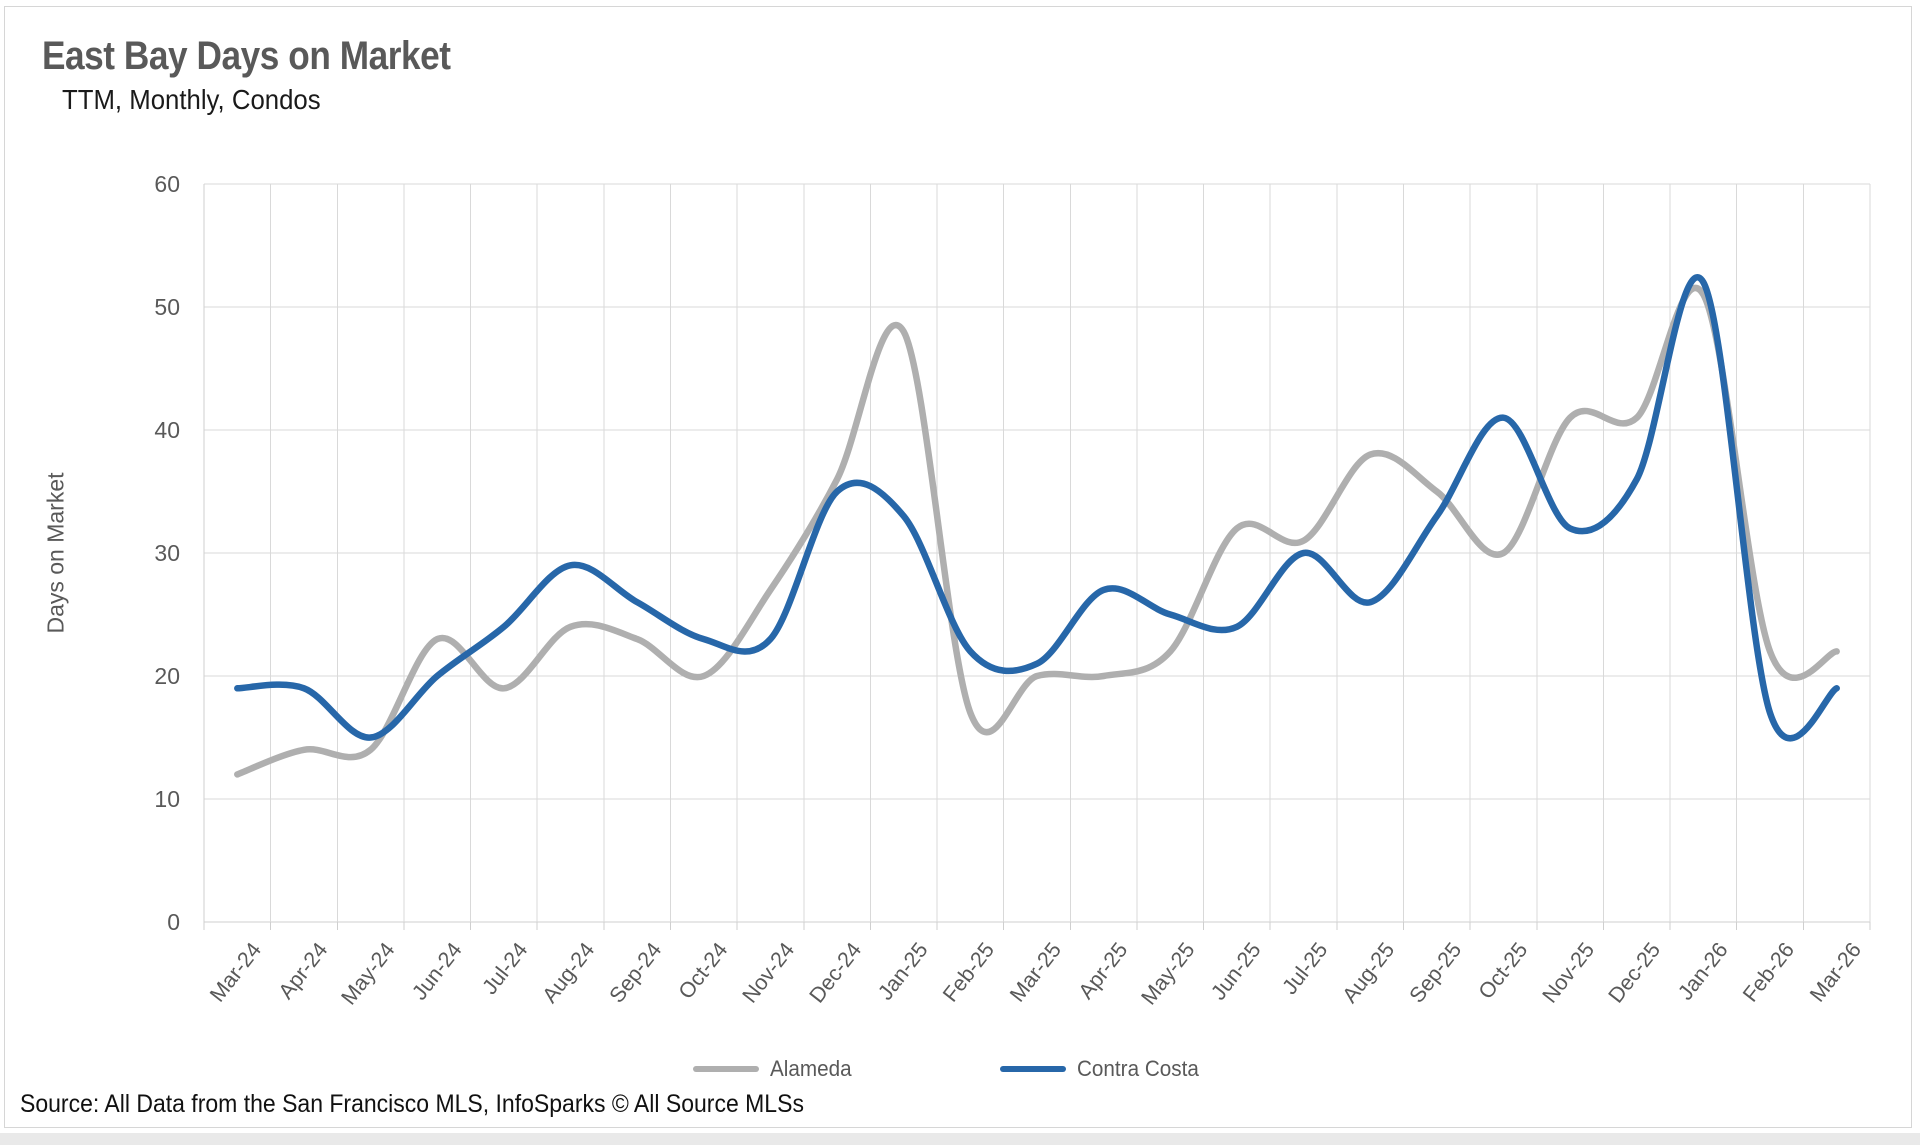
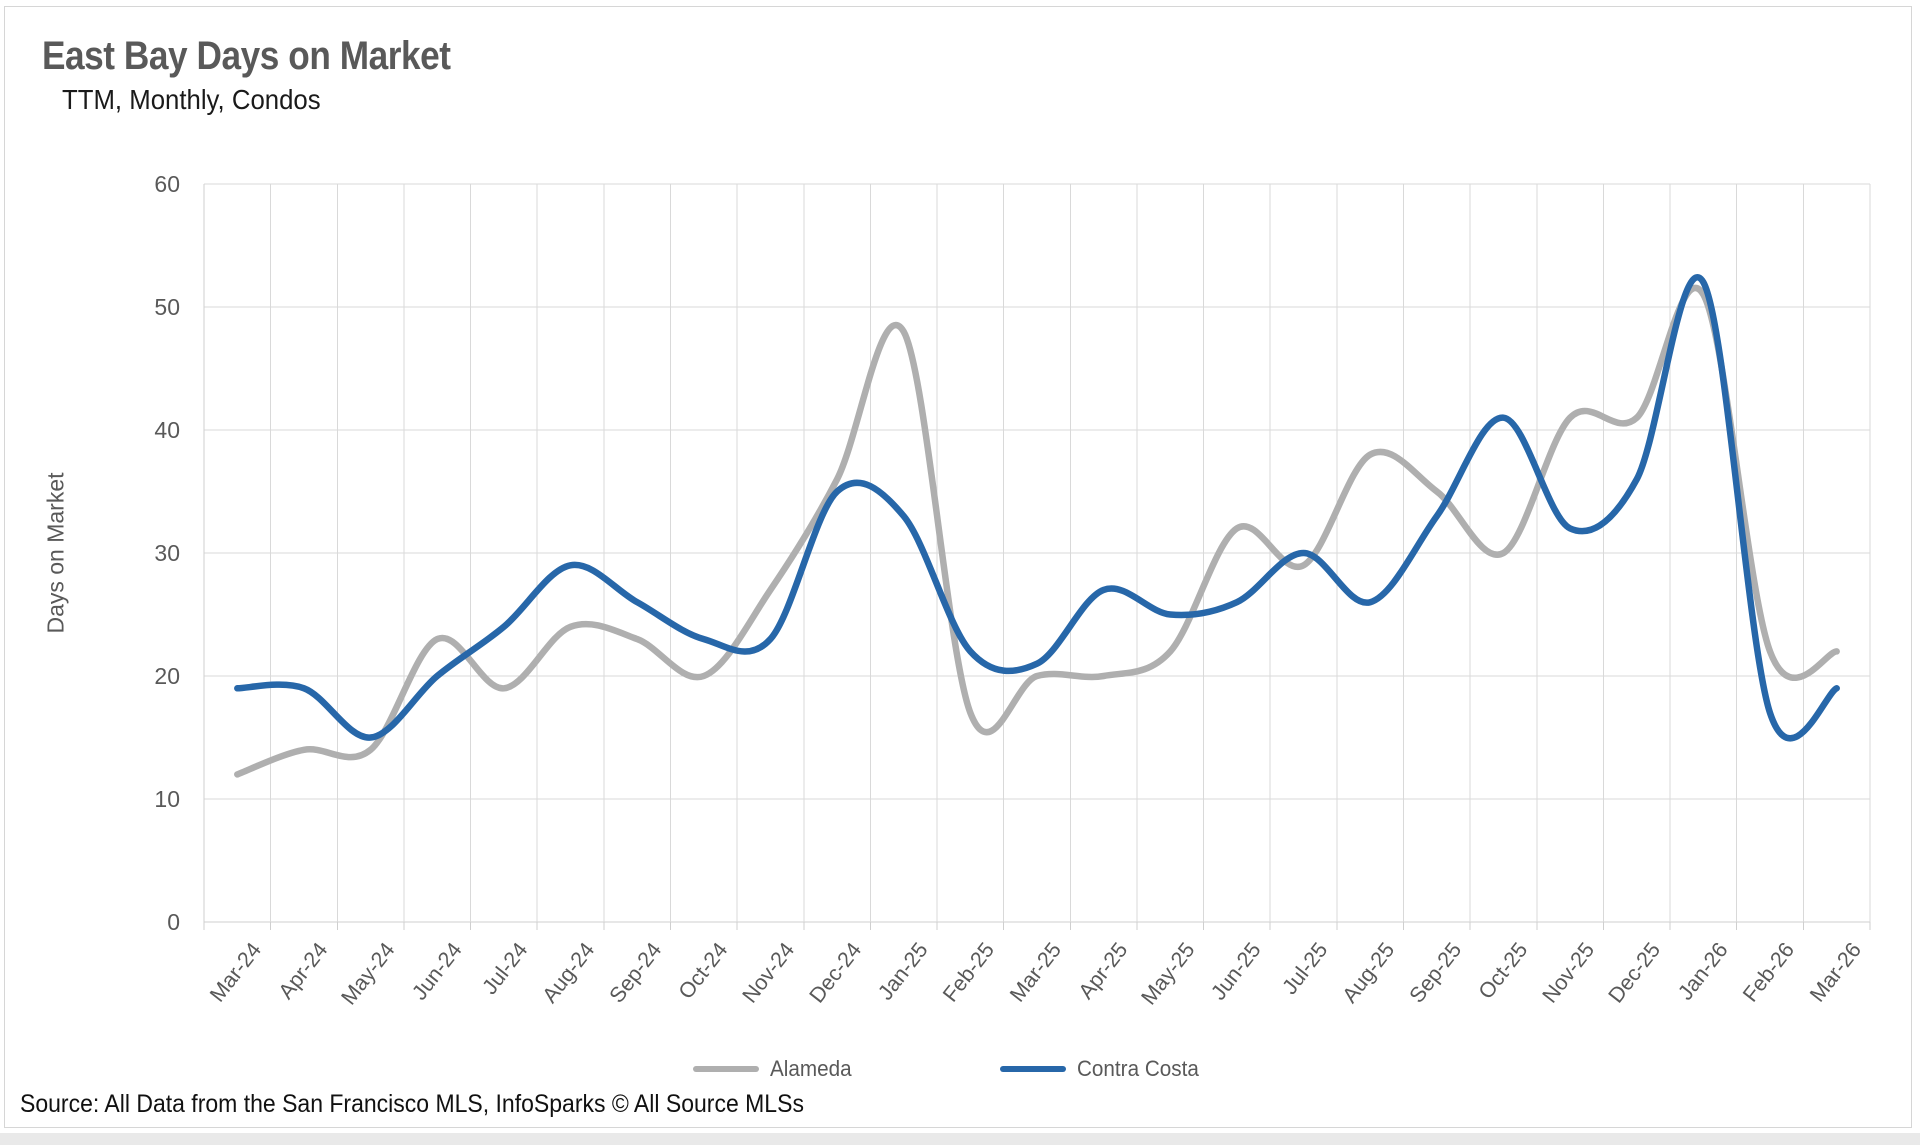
Contra Costa/Jun-25: 24 -> 26
Alameda/Jul-25: 31 -> 29
